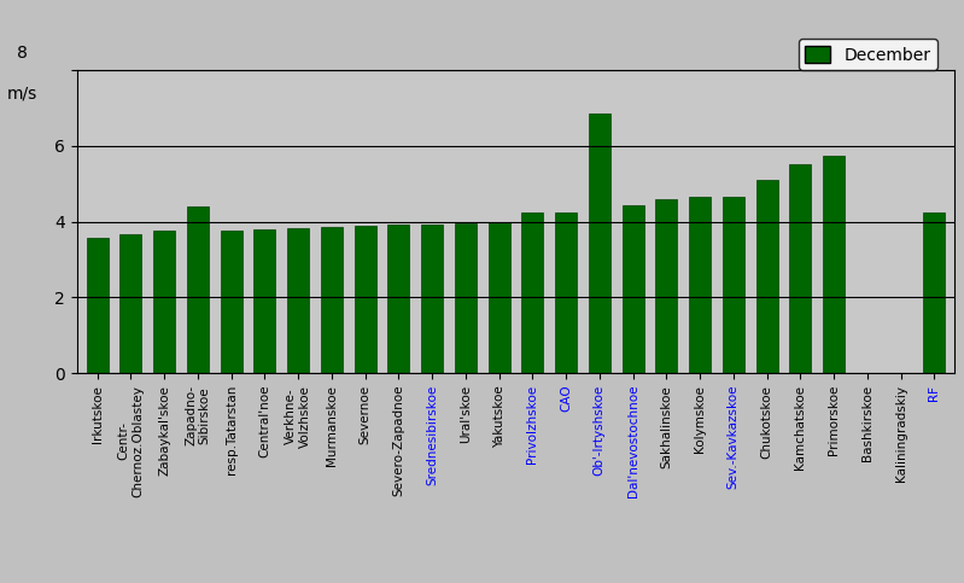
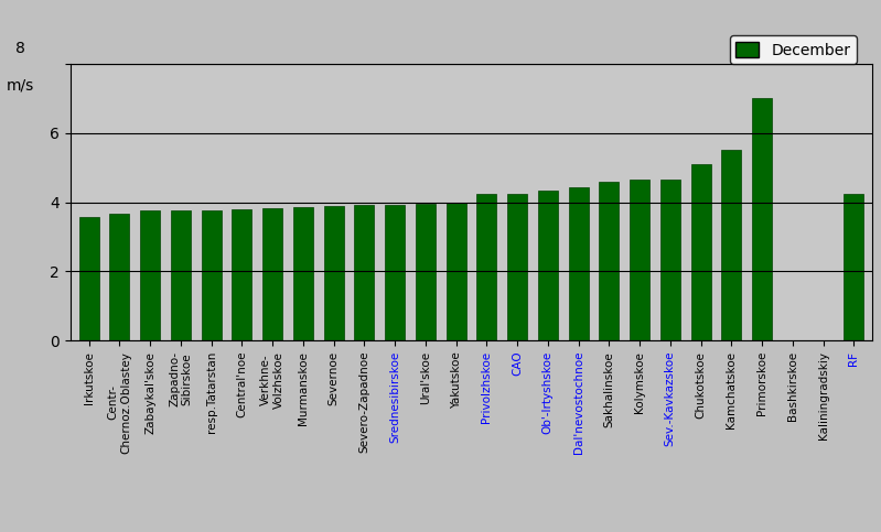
Zapadno- Sibirskoe: 4.40 -> 3.77
Ob'-Irtyshskoe: 6.85 -> 4.33
Primorskoe: 5.75 -> 7.00
